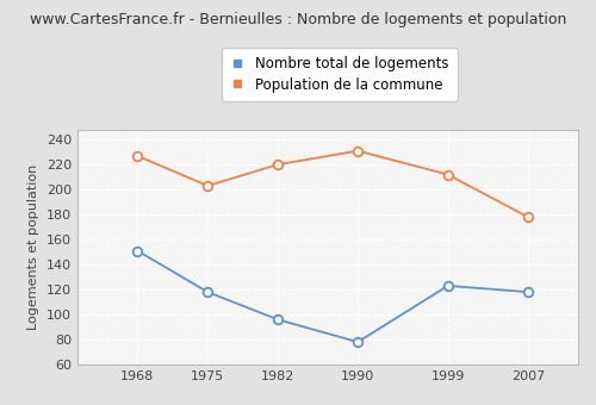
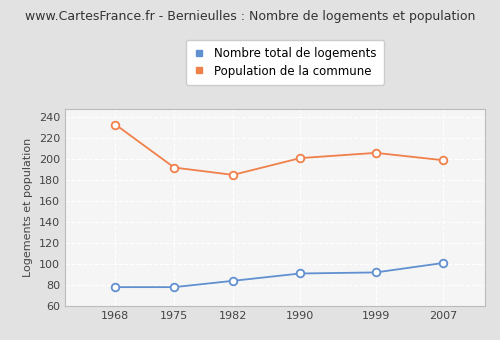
Nombre total de logements/1968: 151 -> 78
Population de la commune/1968: 227 -> 233
Nombre total de logements/1975: 118 -> 78
Population de la commune/1975: 203 -> 192
Nombre total de logements/1982: 96 -> 84
Population de la commune/1982: 220 -> 185
Nombre total de logements/1990: 78 -> 91
Population de la commune/1990: 231 -> 201
Nombre total de logements/1999: 123 -> 92
Population de la commune/1999: 212 -> 206
Nombre total de logements/2007: 118 -> 101
Population de la commune/2007: 178 -> 199
